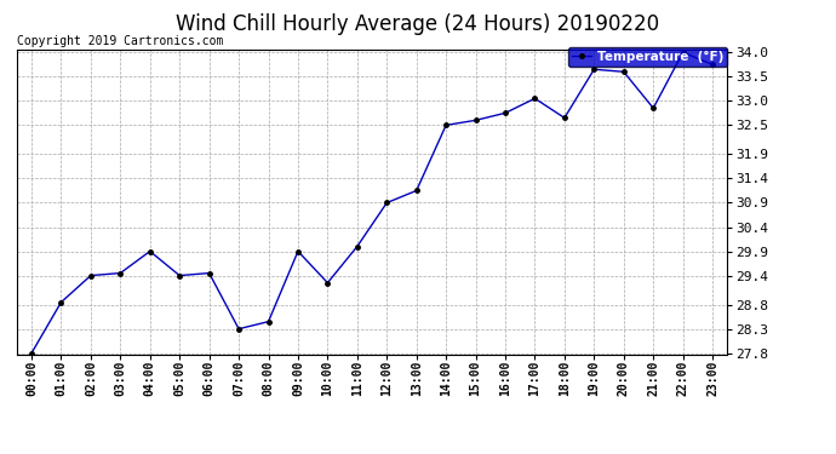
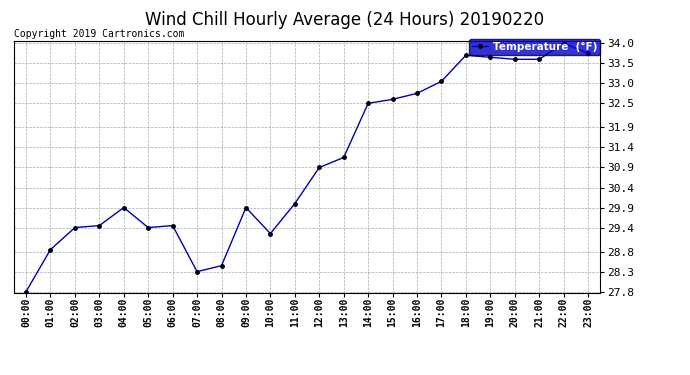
18:00: 32.65 -> 33.70
21:00: 32.85 -> 33.60
